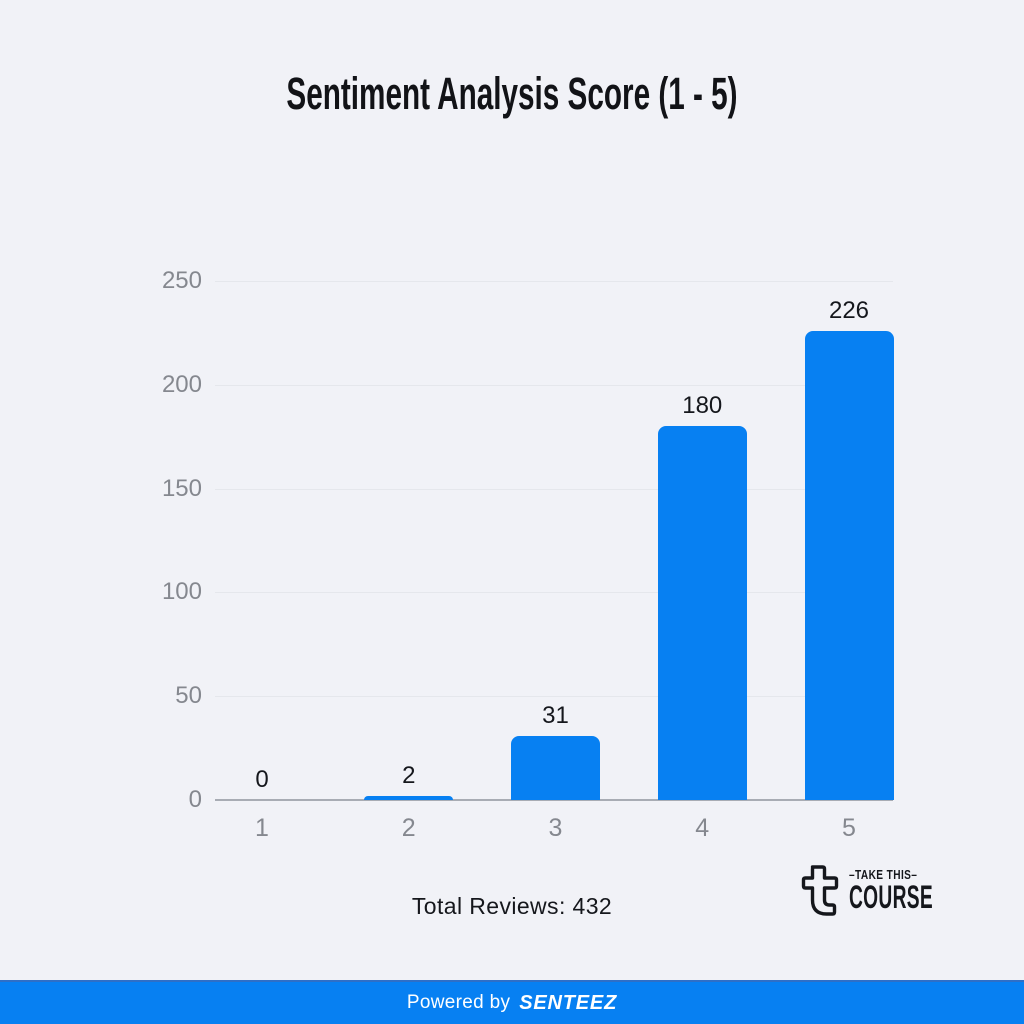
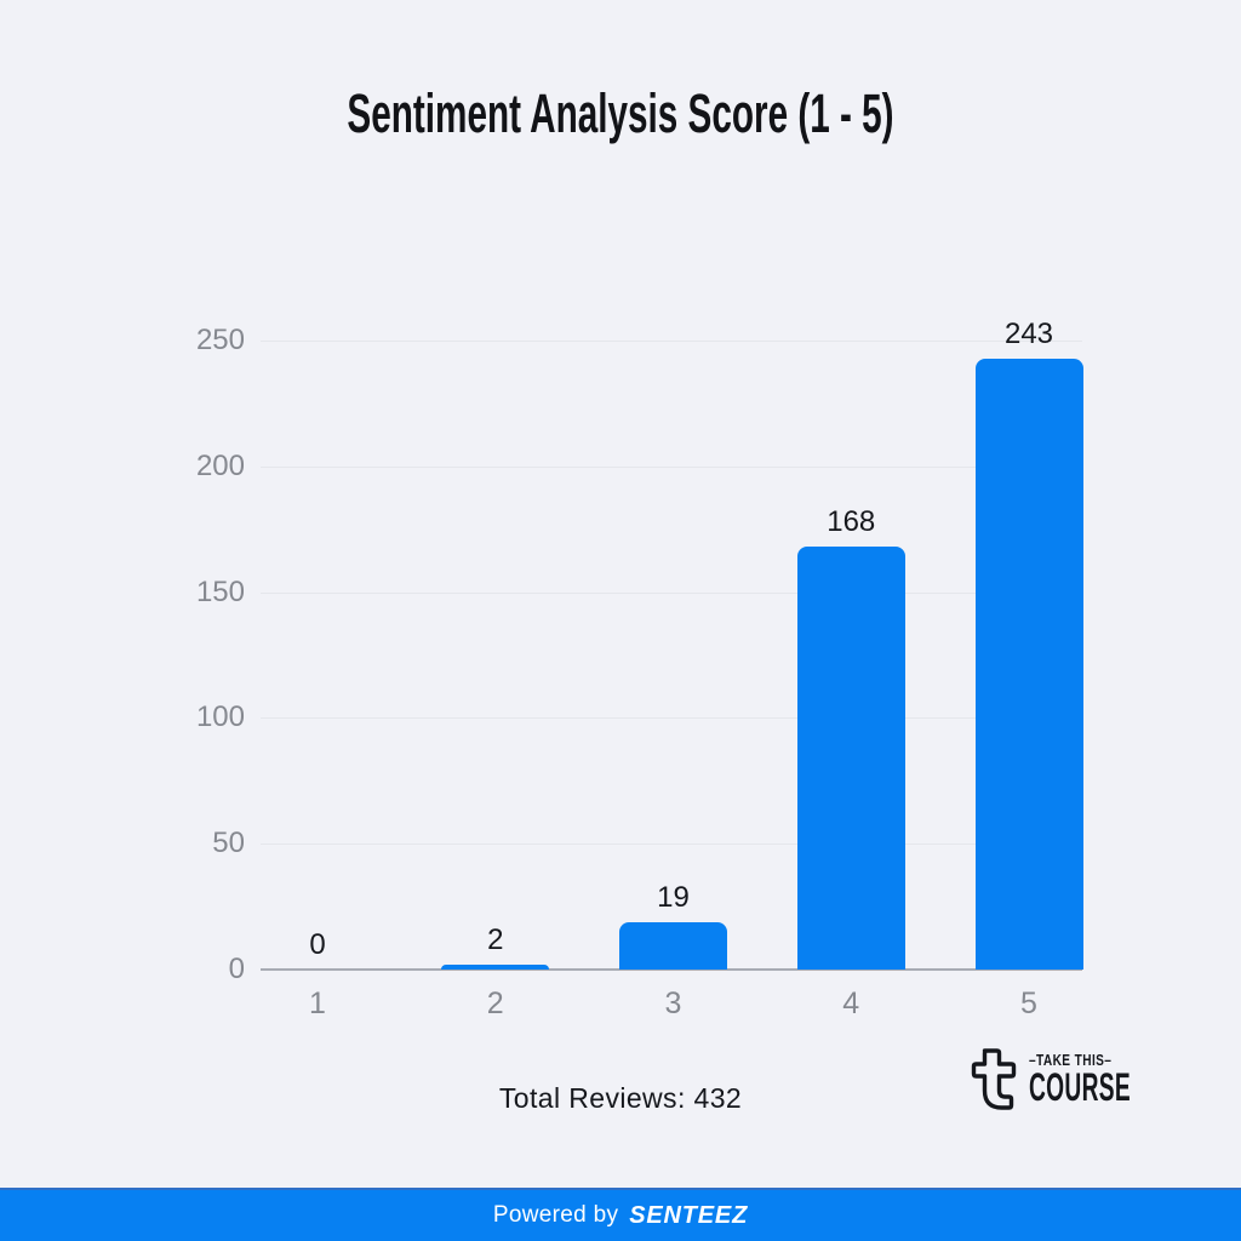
3: 31 -> 19
4: 180 -> 168
5: 226 -> 243
